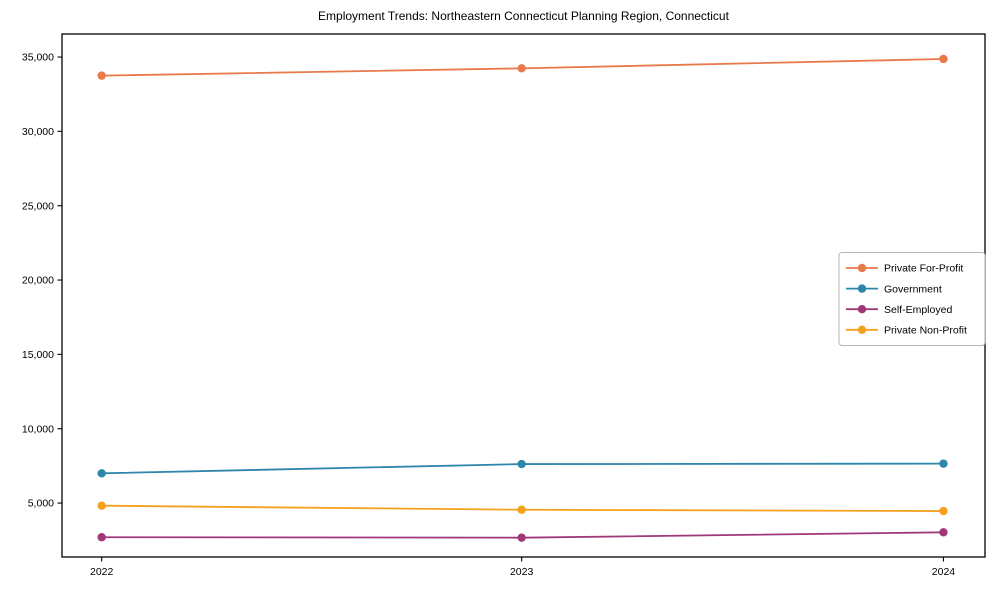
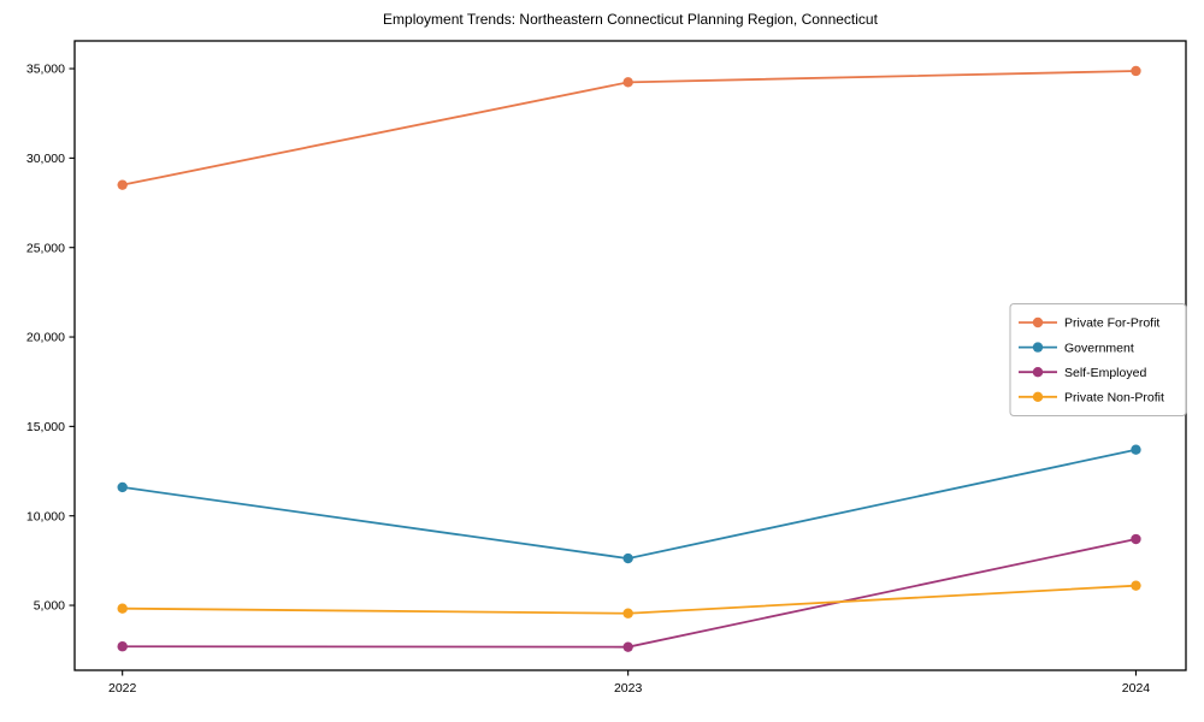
Private For-Profit/2022: 33800 -> 28500
Government/2022: 7000 -> 11600
Government/2024: 7600 -> 13700
Self-Employed/2024: 3000 -> 8700
Private Non-Profit/2024: 4500 -> 6100
